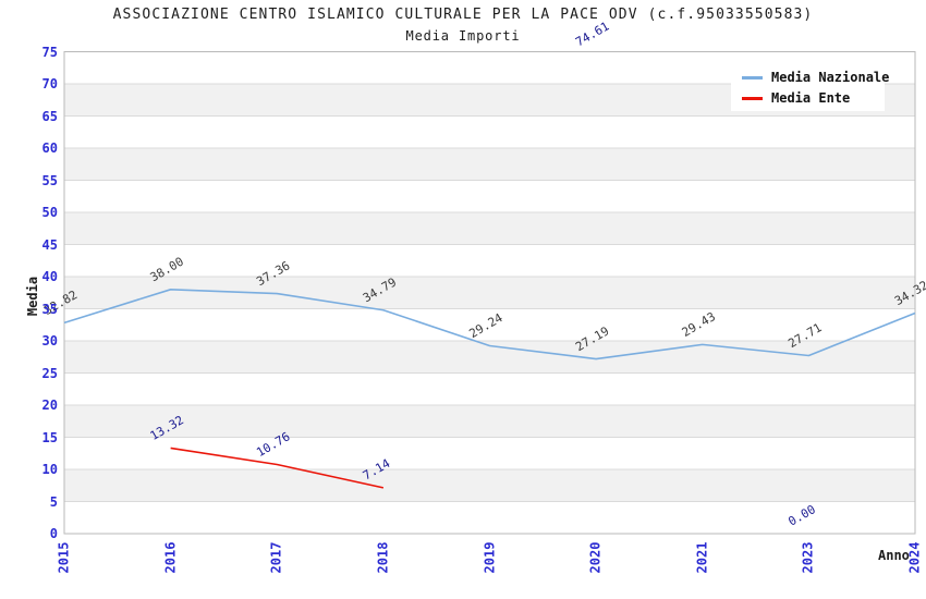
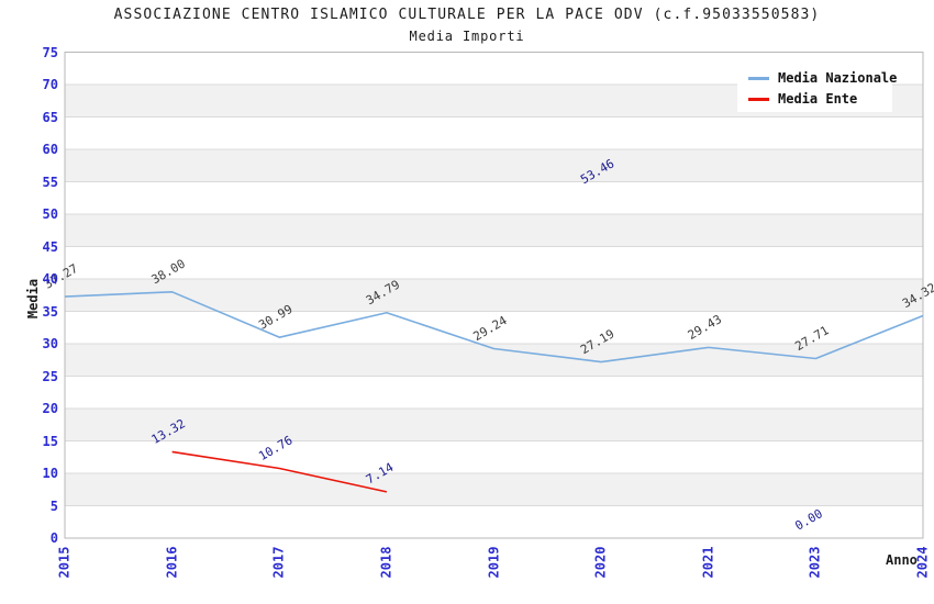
Media Nazionale/2015: 32.82 -> 37.27
Media Nazionale/2017: 37.36 -> 30.99
Media Ente/2020: 74.61 -> 53.46
